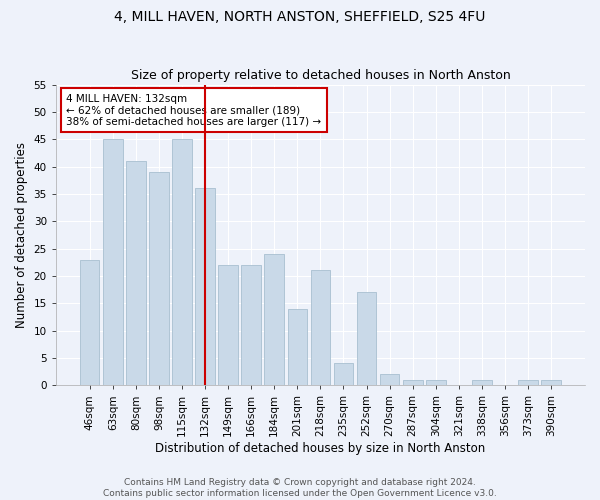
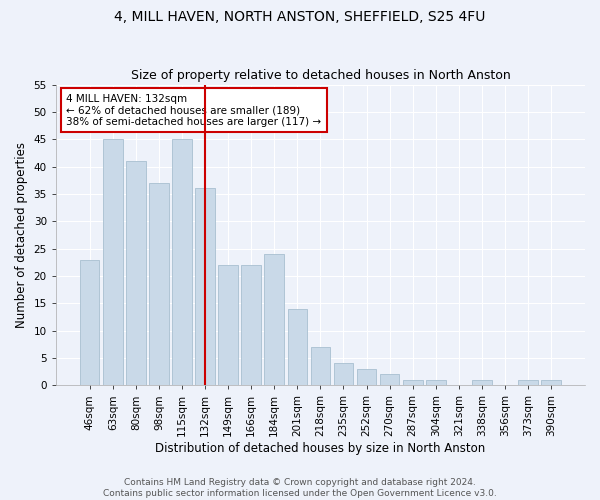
98sqm: 39 -> 37
218sqm: 21 -> 7
252sqm: 17 -> 3
